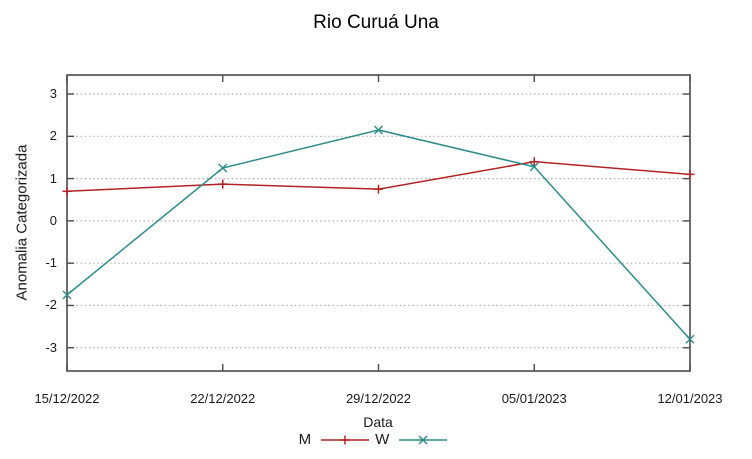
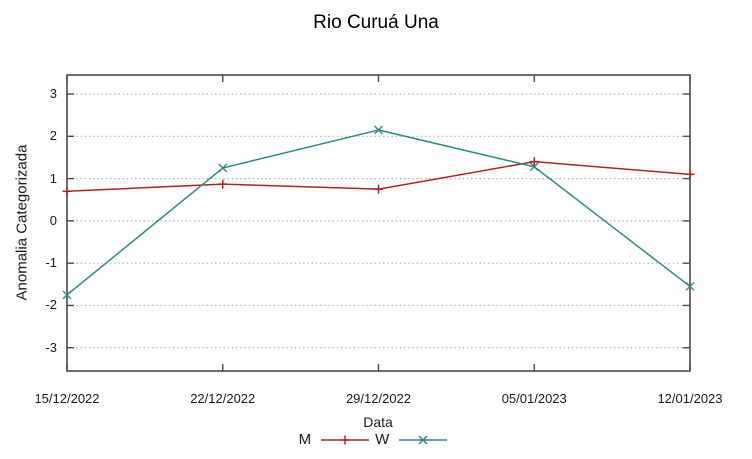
W/12/01/2023: -2.8 -> -1.6
